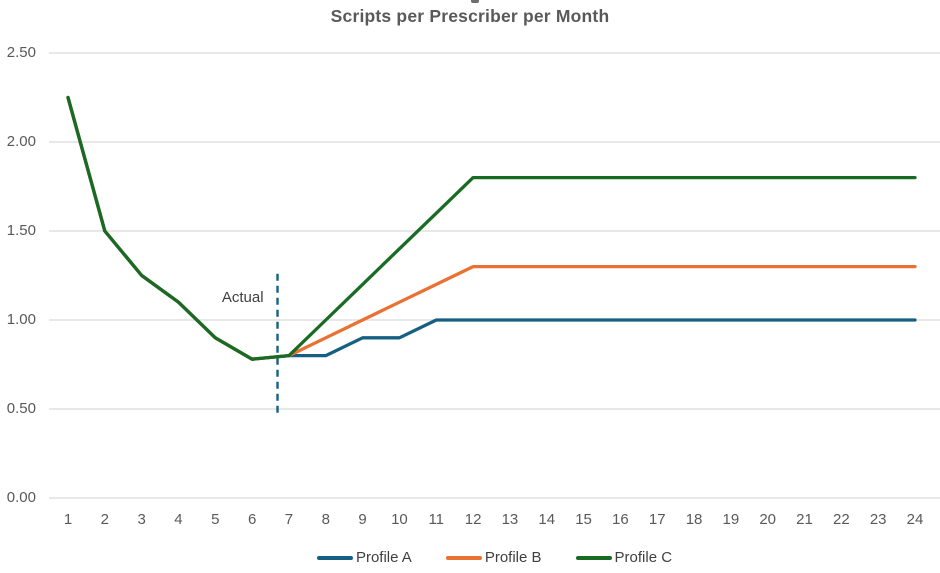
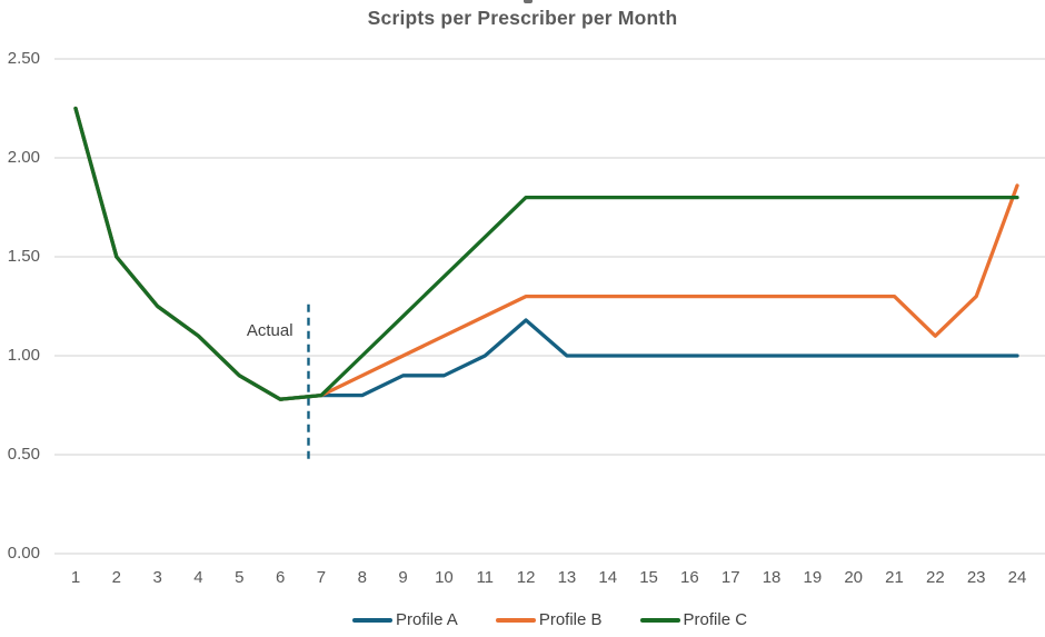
Profile A/12: 1.00 -> 1.18
Profile B/22: 1.30 -> 1.10
Profile B/24: 1.30 -> 1.86
